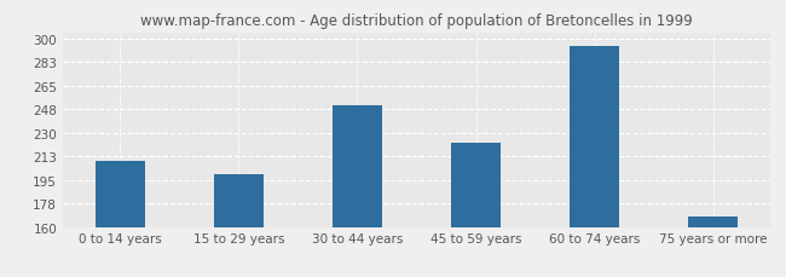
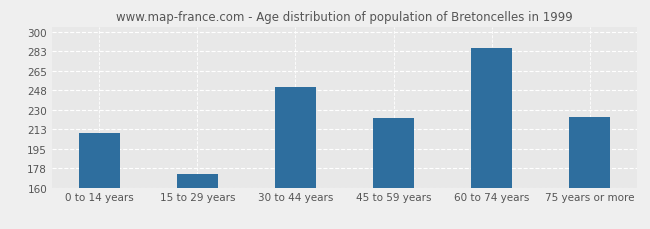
15 to 29 years: 199 -> 172
60 to 74 years: 295 -> 286
75 years or more: 168 -> 224
